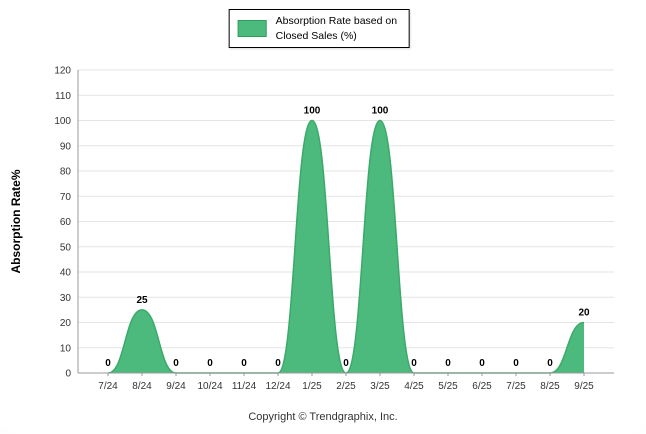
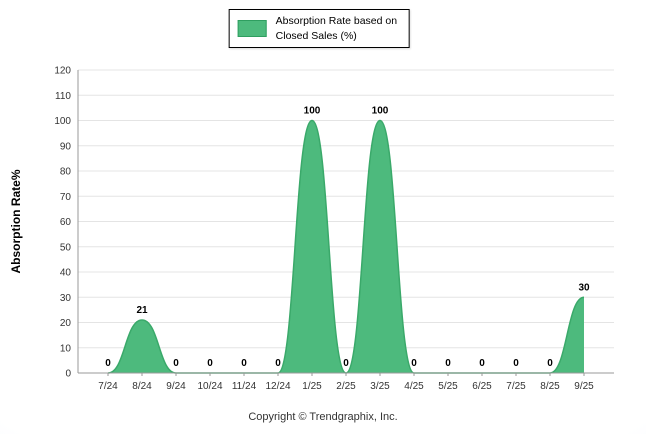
8/24: 25 -> 21
9/25: 20 -> 30
